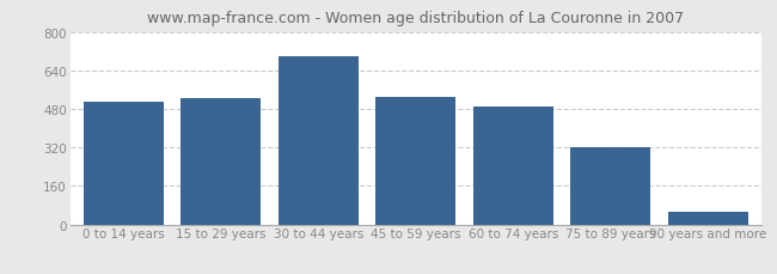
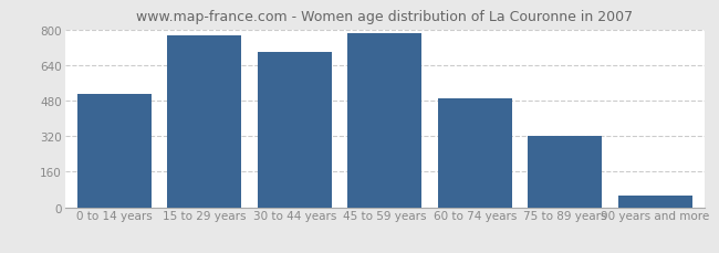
15 to 29 years: 525 -> 775
45 to 59 years: 530 -> 782
